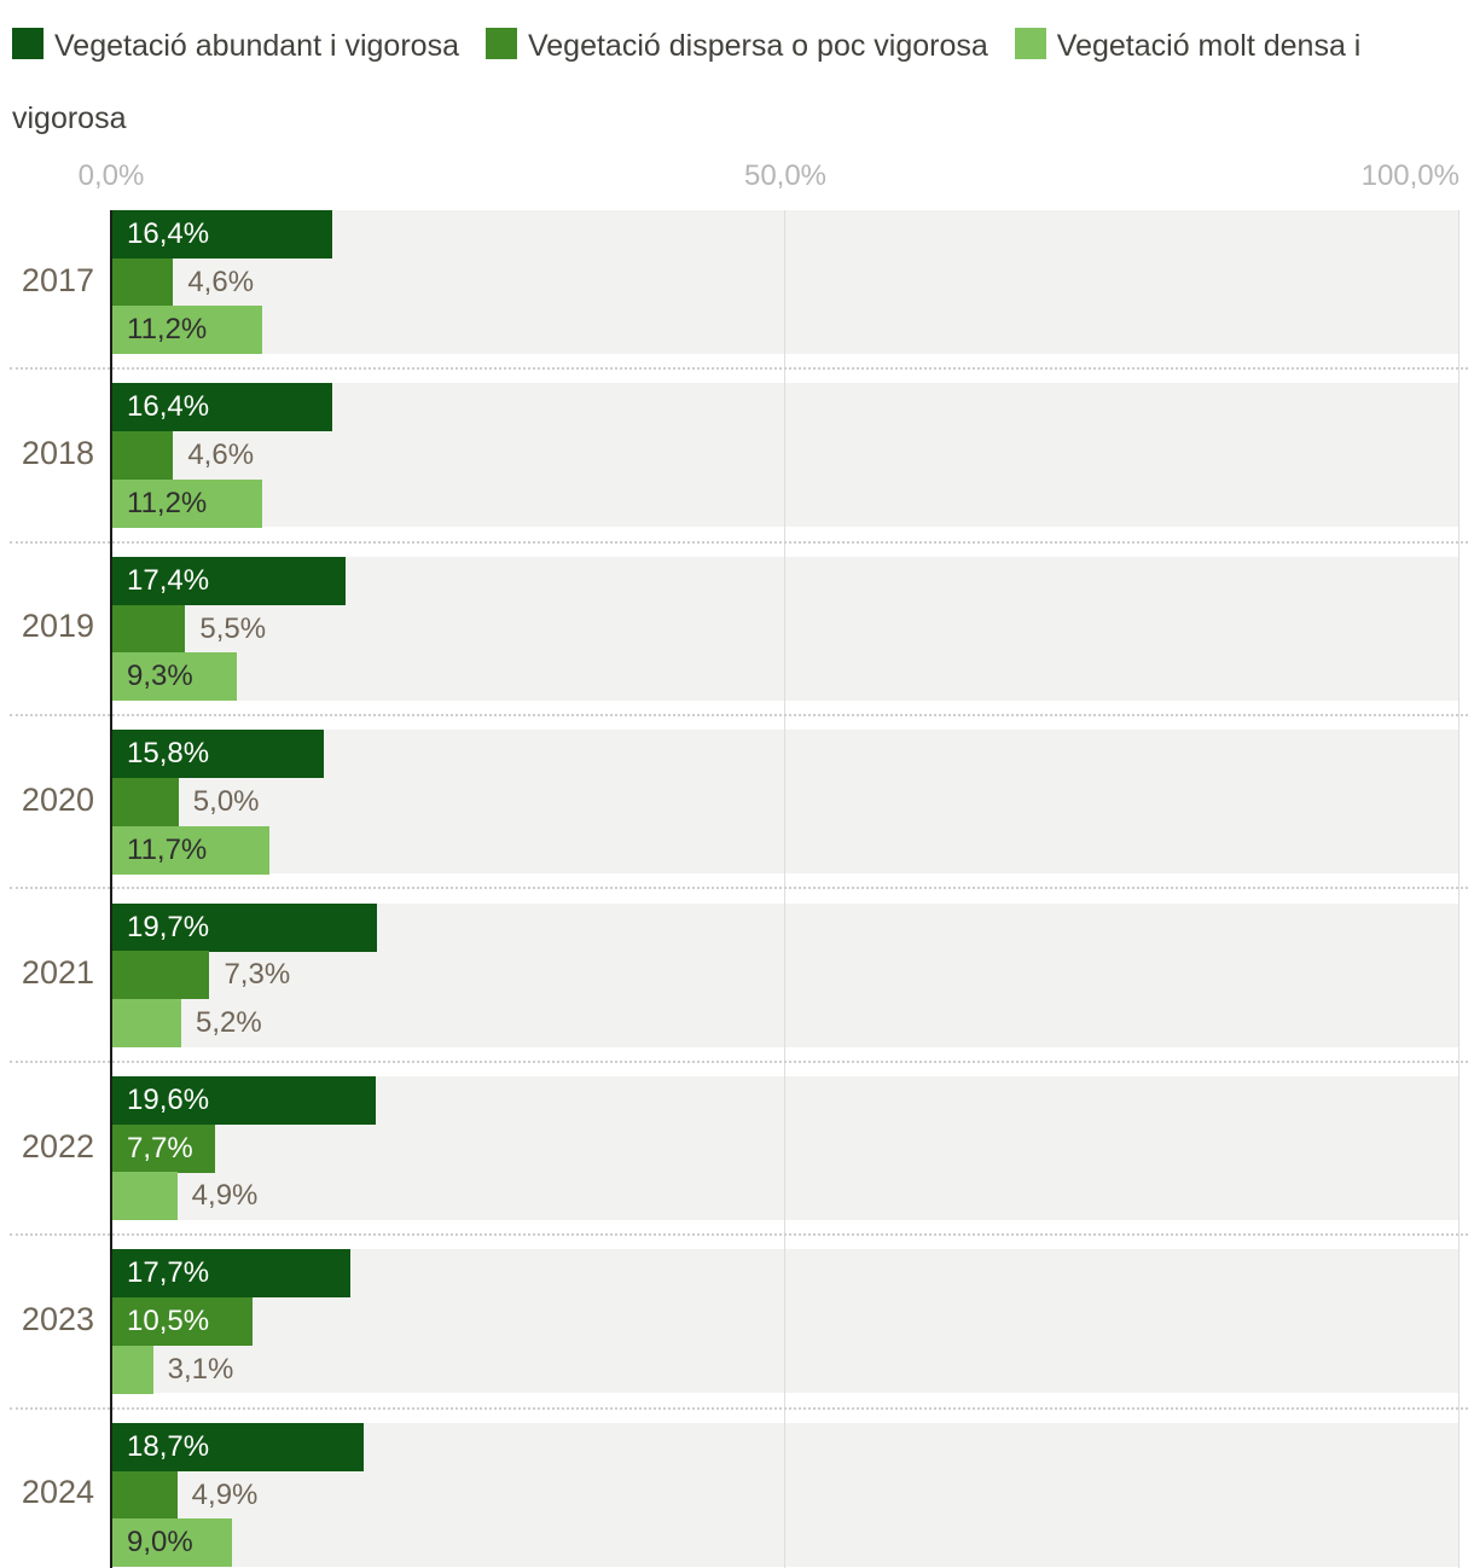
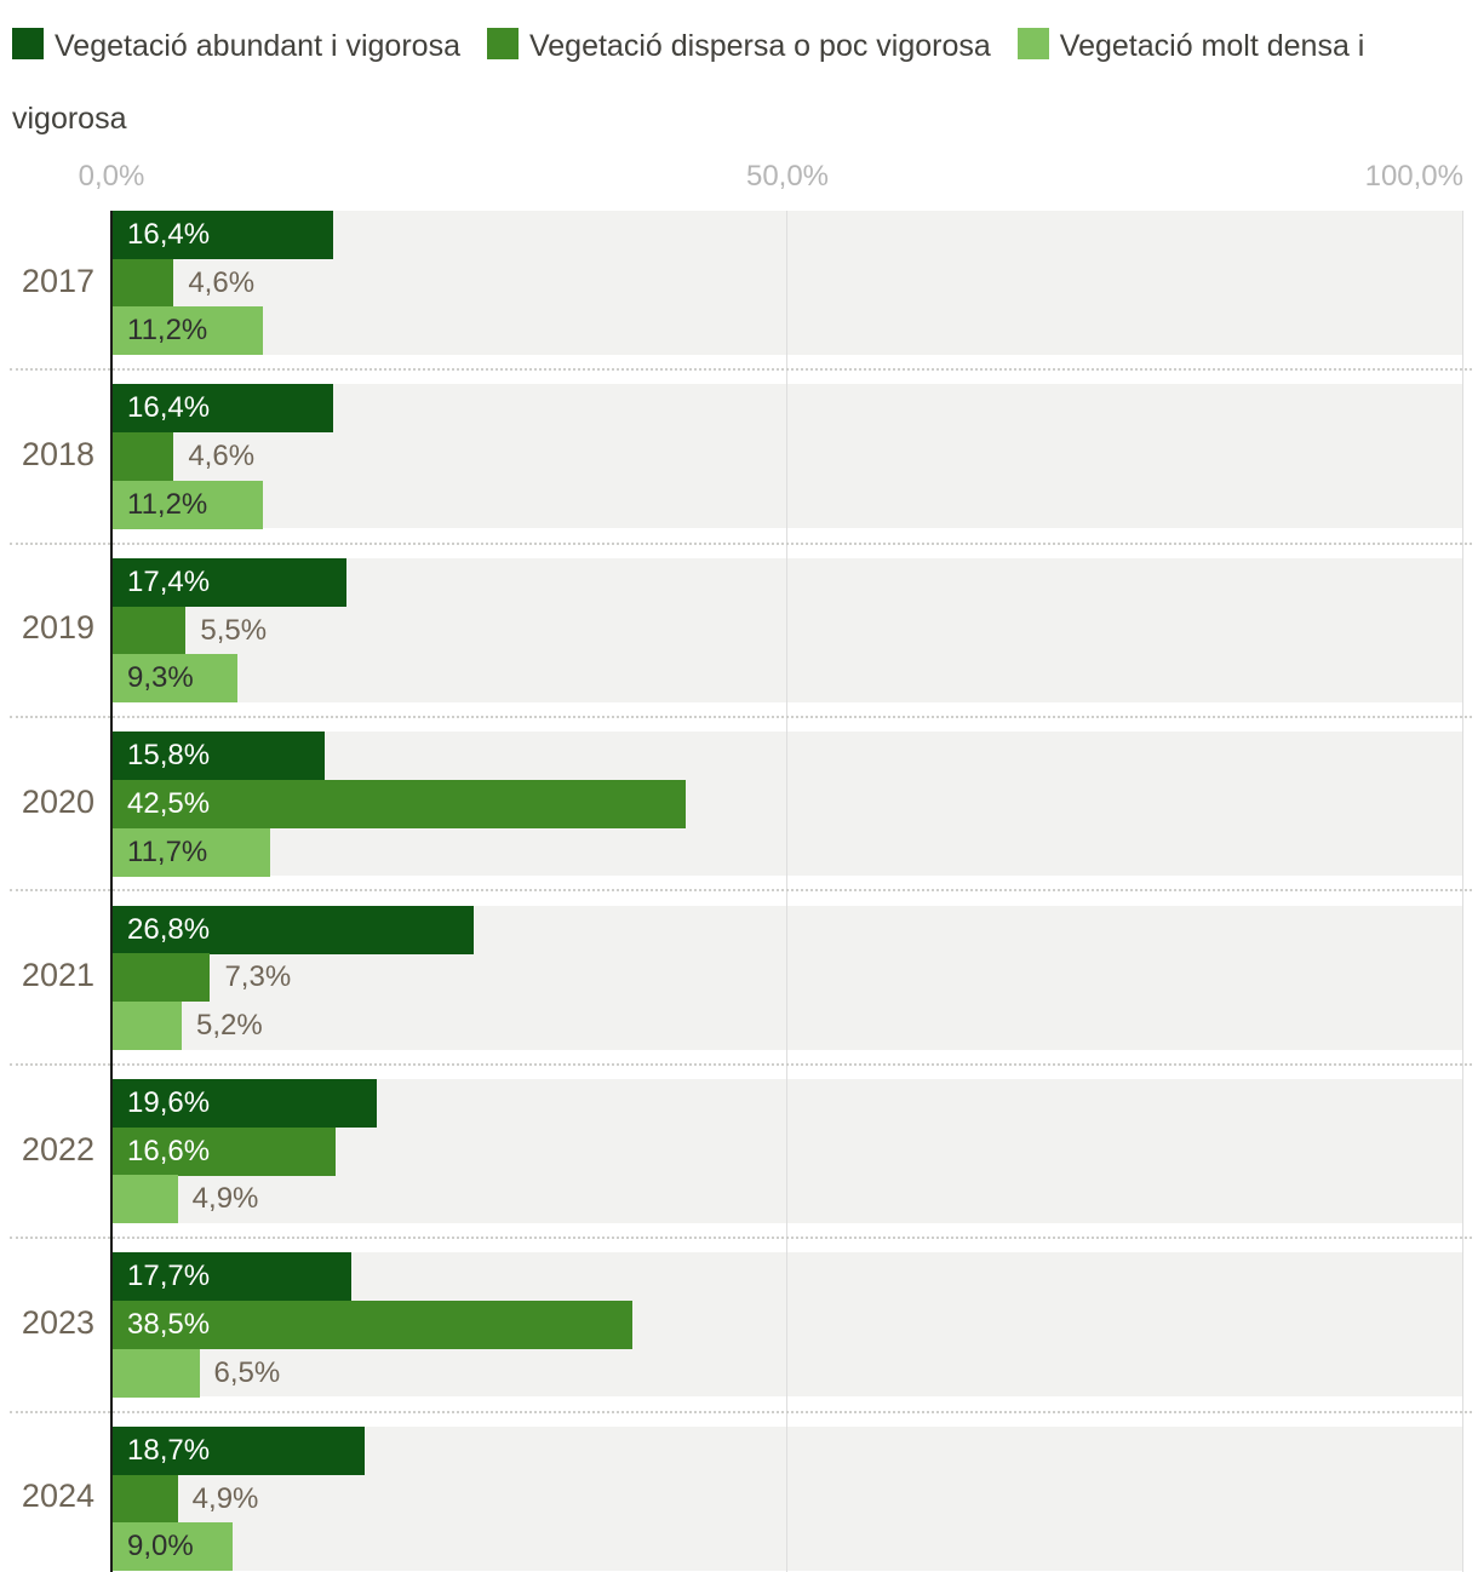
Vegetació dispersa o poc vigorosa/2020: 5,0% -> 42,5%
Vegetació abundant i vigorosa/2021: 19,7% -> 26,8%
Vegetació dispersa o poc vigorosa/2022: 7,7% -> 16,6%
Vegetació dispersa o poc vigorosa/2023: 10,5% -> 38,5%
Vegetació molt densa i vigorosa/2023: 3,1% -> 6,5%
